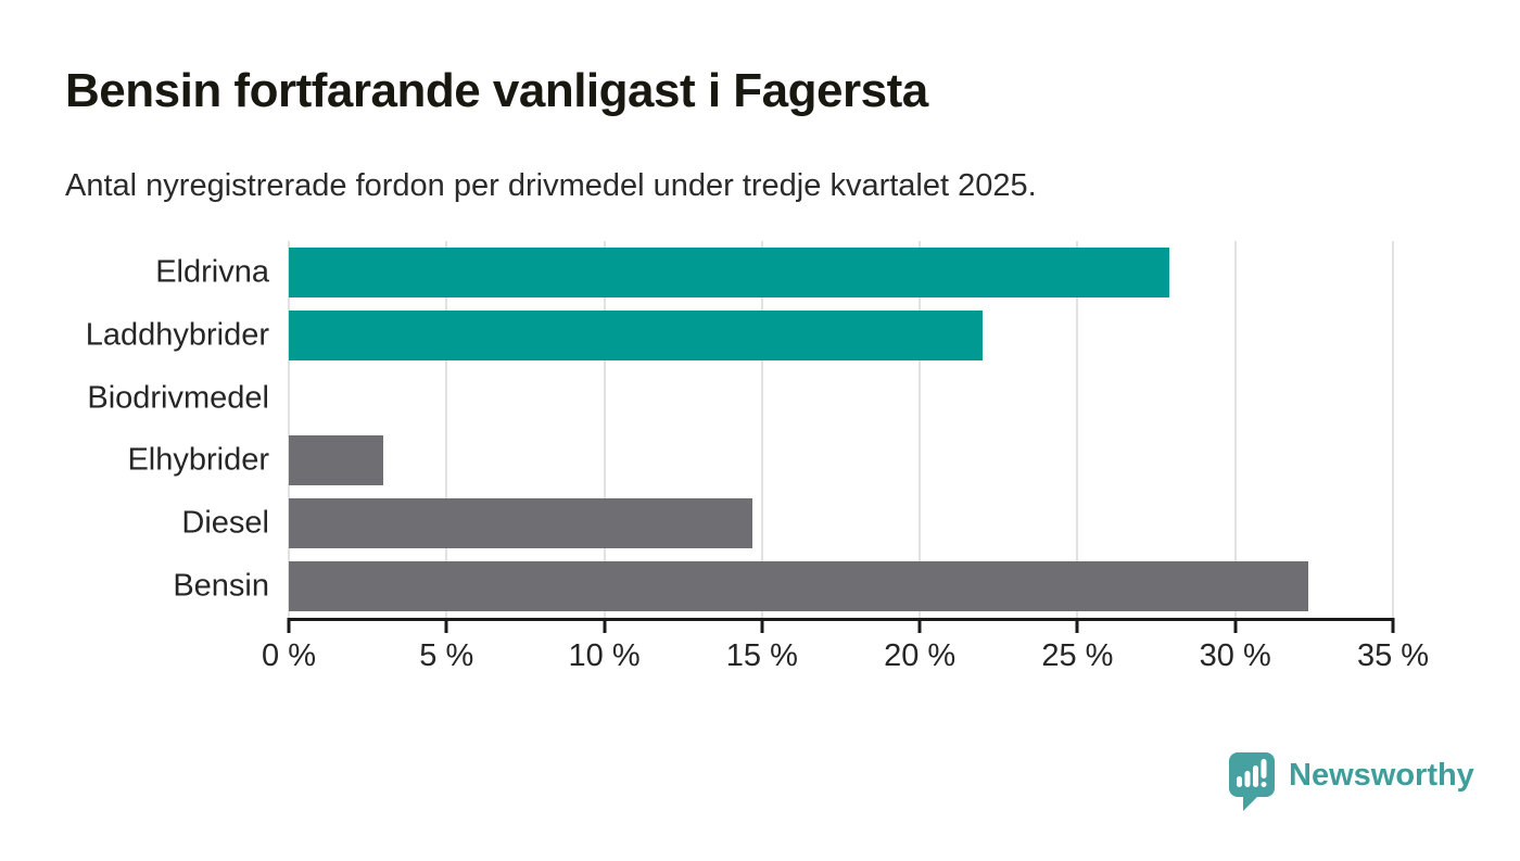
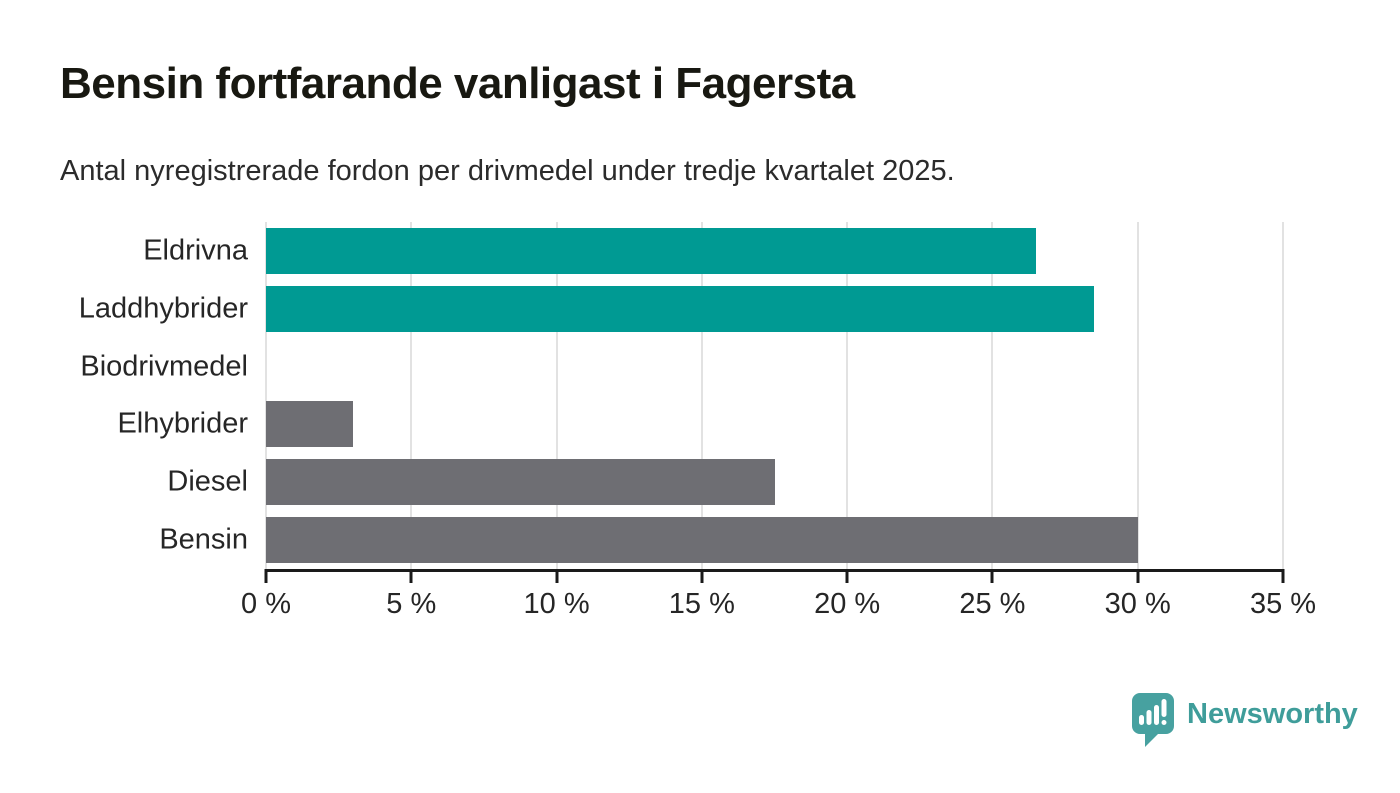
Eldrivna: 27.9% -> 26.5%
Laddhybrider: 22.0% -> 28.5%
Diesel: 14.7% -> 17.5%
Bensin: 32.3% -> 30.0%
